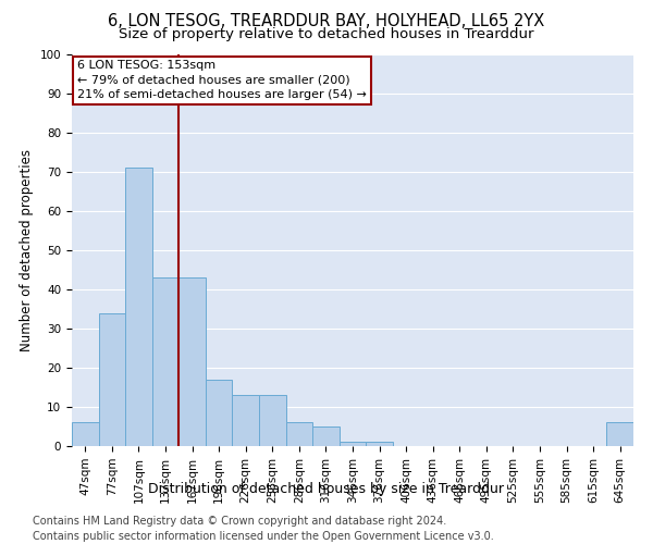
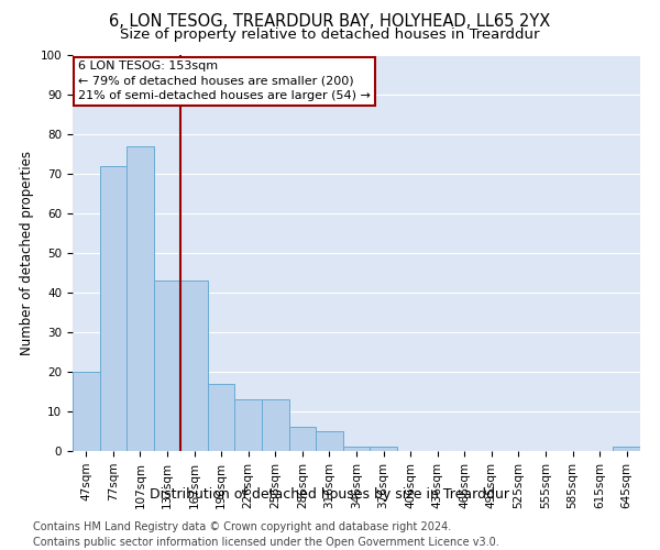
47sqm: 6 -> 20
77sqm: 34 -> 72
107sqm: 71 -> 77
645sqm: 6 -> 1
